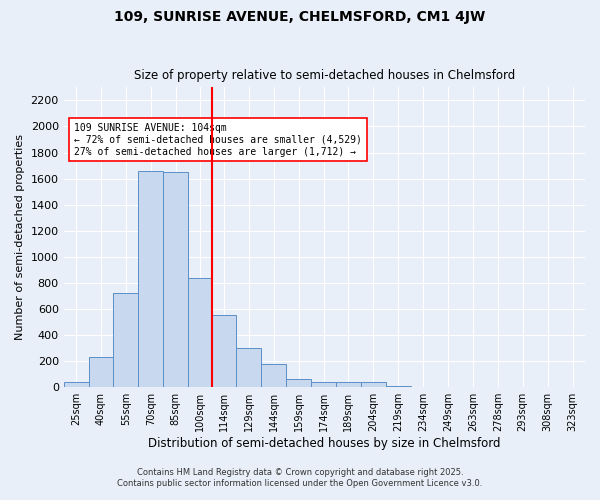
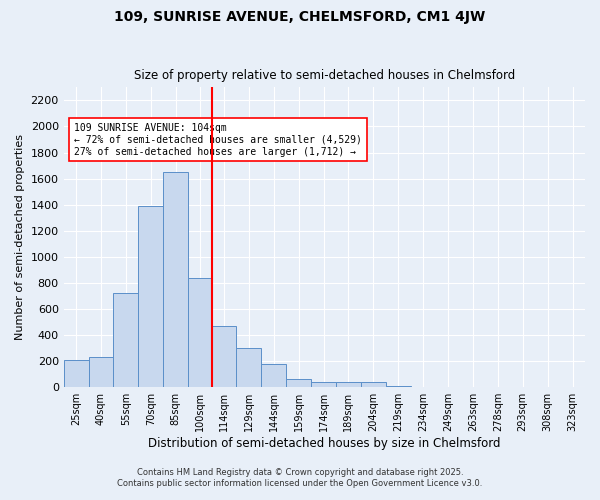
25sqm: 40 -> 210
70sqm: 1660 -> 1390
114sqm: 550 -> 470
